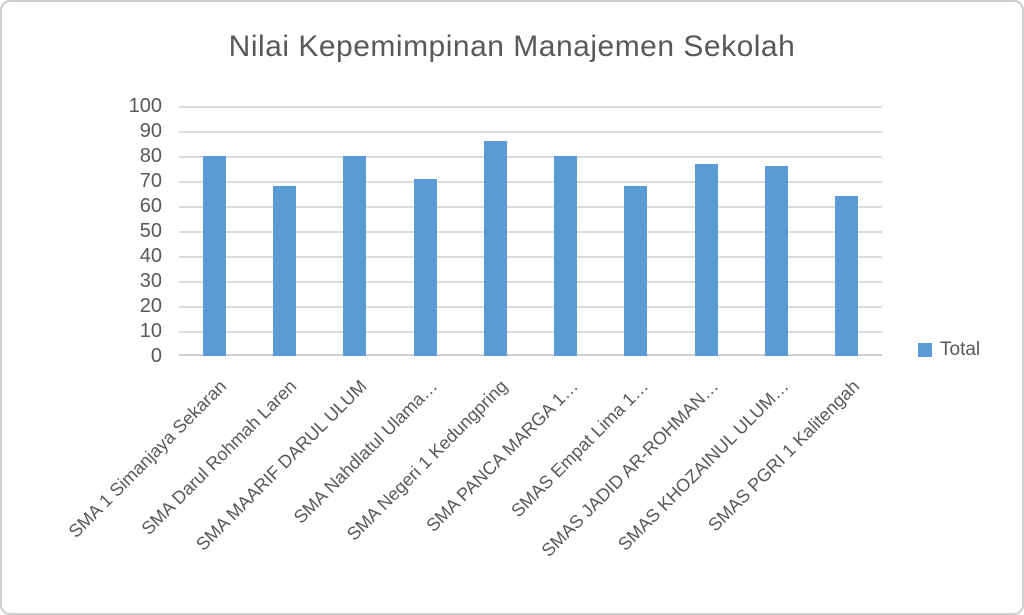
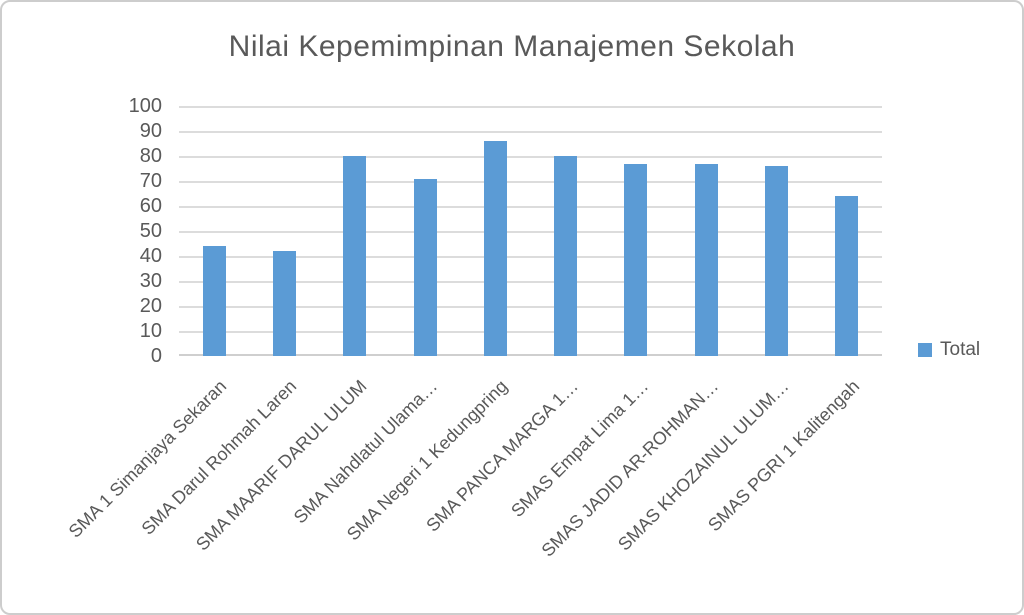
SMA 1 Simanjaya Sekaran: 80 -> 44
SMA Darul Rohmah Laren: 68 -> 42
SMAS Empat Lima 1…: 68 -> 77
